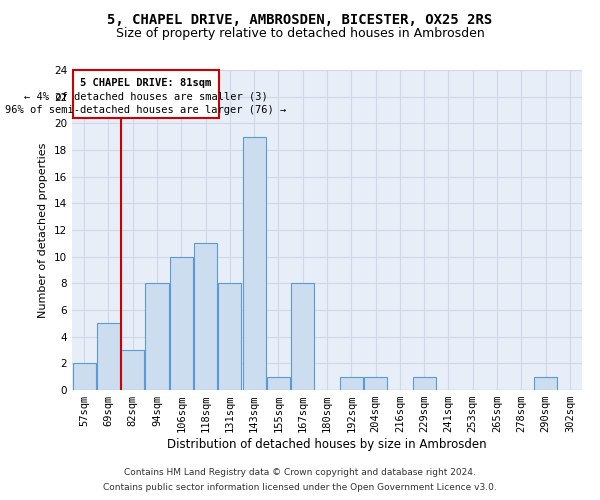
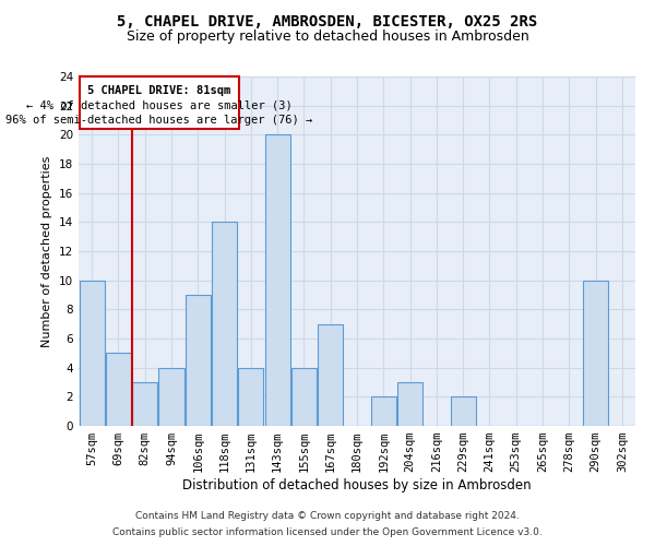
57sqm: 2 -> 10
94sqm: 8 -> 4
106sqm: 10 -> 9
118sqm: 11 -> 14
131sqm: 8 -> 4
143sqm: 19 -> 20
155sqm: 1 -> 4
167sqm: 8 -> 7
192sqm: 1 -> 2
204sqm: 1 -> 3
229sqm: 1 -> 2
290sqm: 1 -> 10
